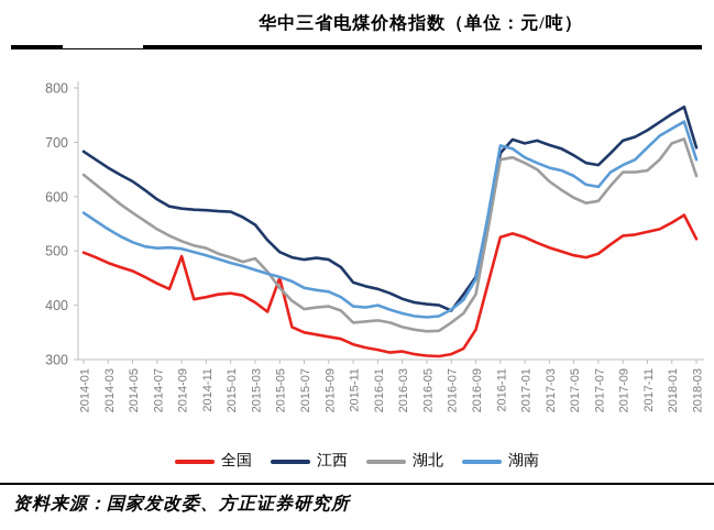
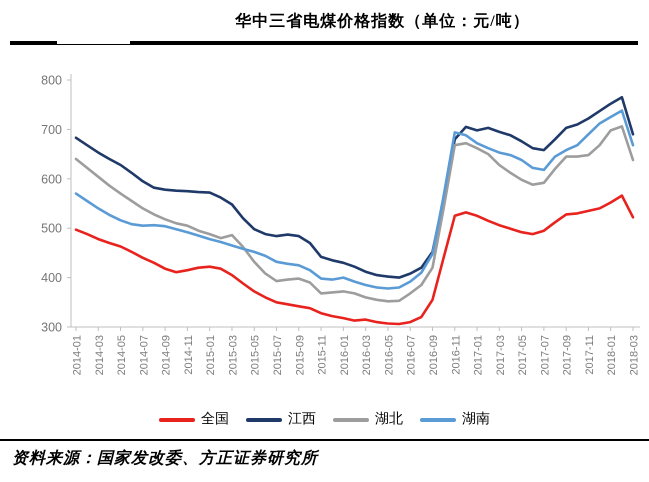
全国/2014-09: 490 -> 420
全国/2015-05: 450 -> 370
江西/2016-07: 390 -> 410
